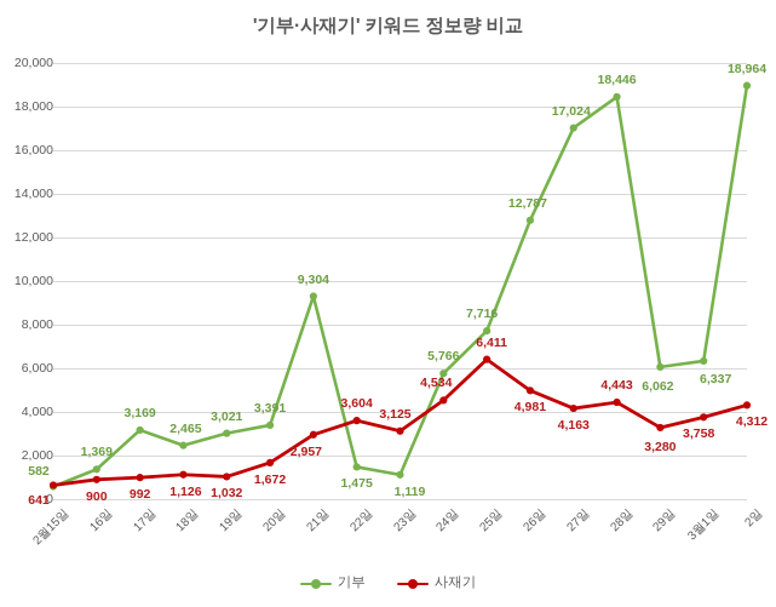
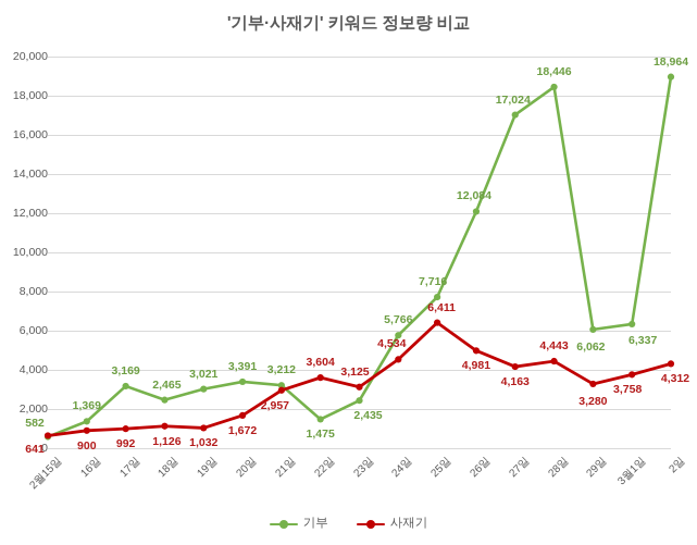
기부/21일: 9,304 -> 3,212
기부/23일: 1,119 -> 2,435
기부/26일: 12,787 -> 12,084
